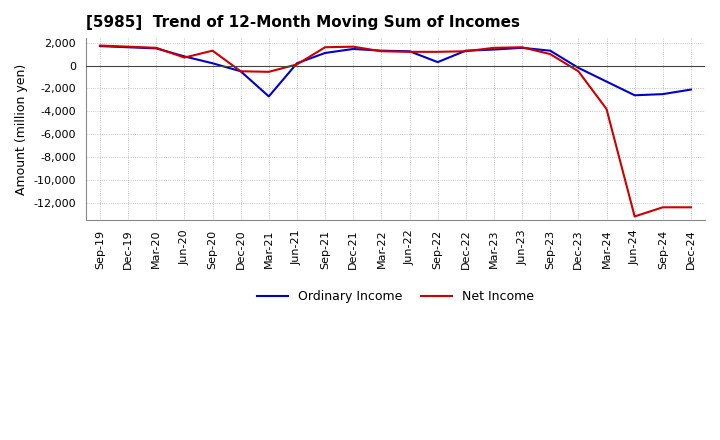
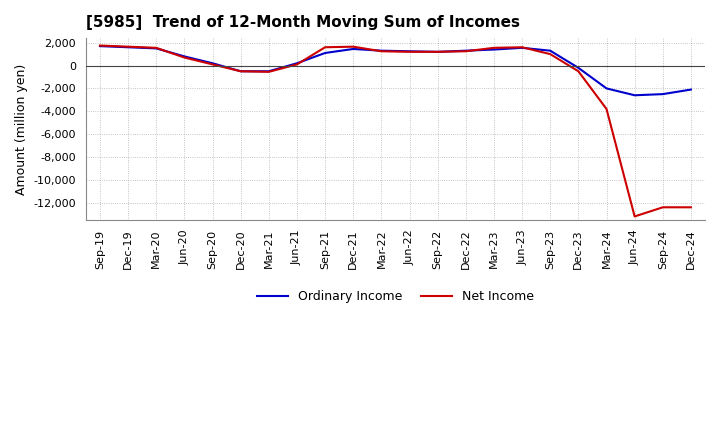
Net Income/Sep-20: 1,300 -> 100
Ordinary Income/Mar-21: -2,700 -> -500
Ordinary Income/Sep-22: 300 -> 1,200
Ordinary Income/Mar-24: -1,400 -> -2,000
